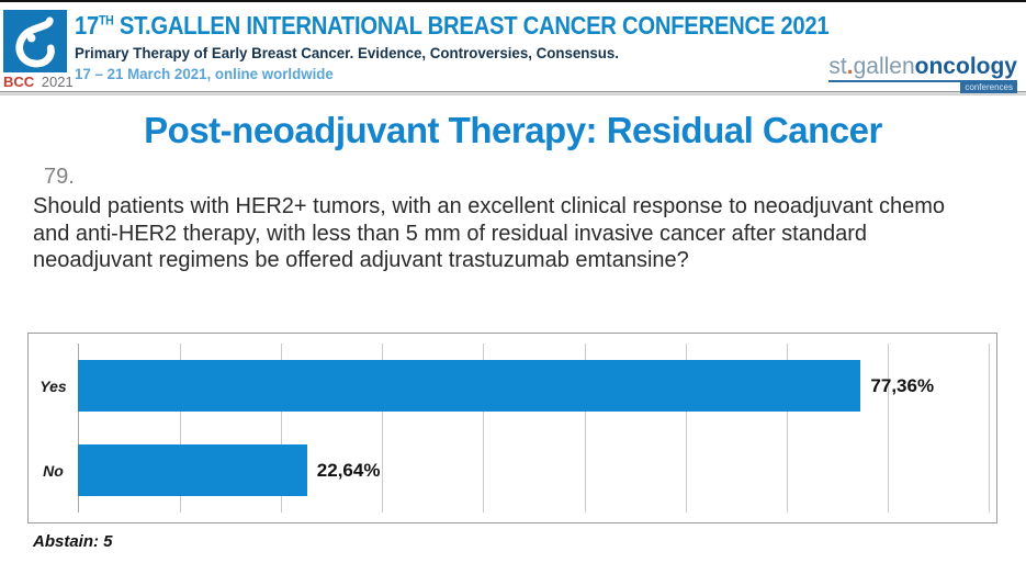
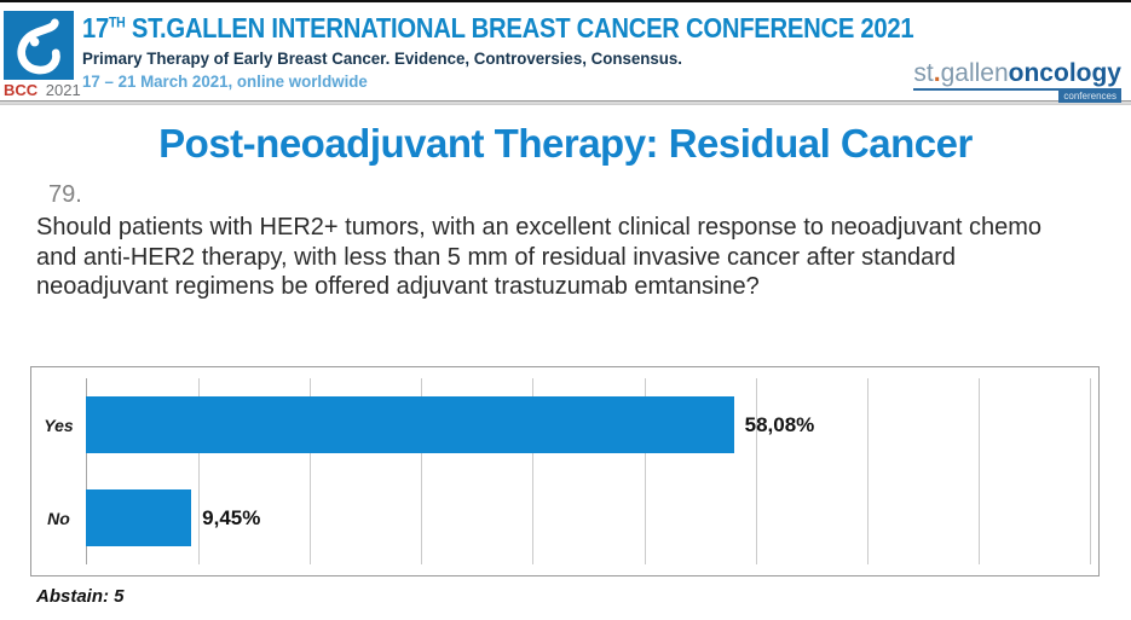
Yes: 77,36% -> 58,08%
No: 22,64% -> 9,45%
